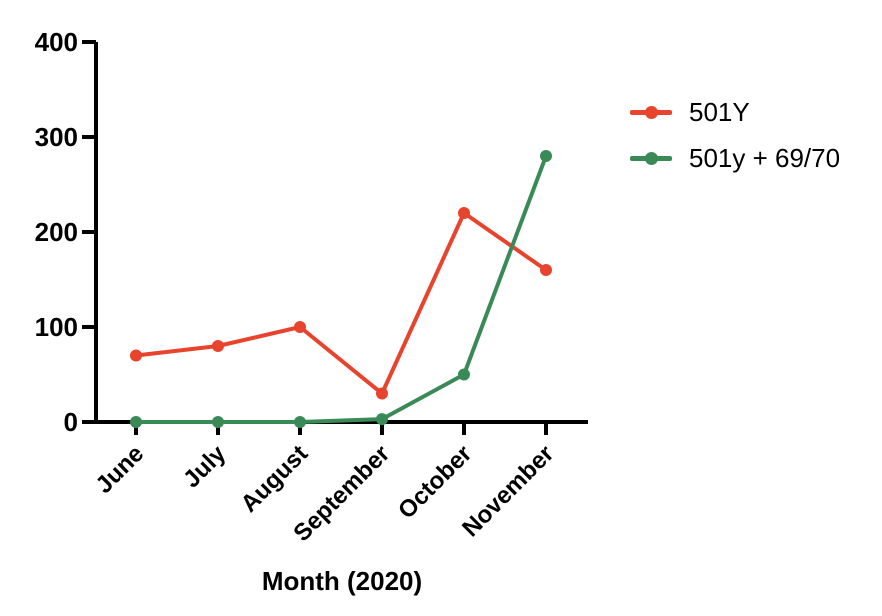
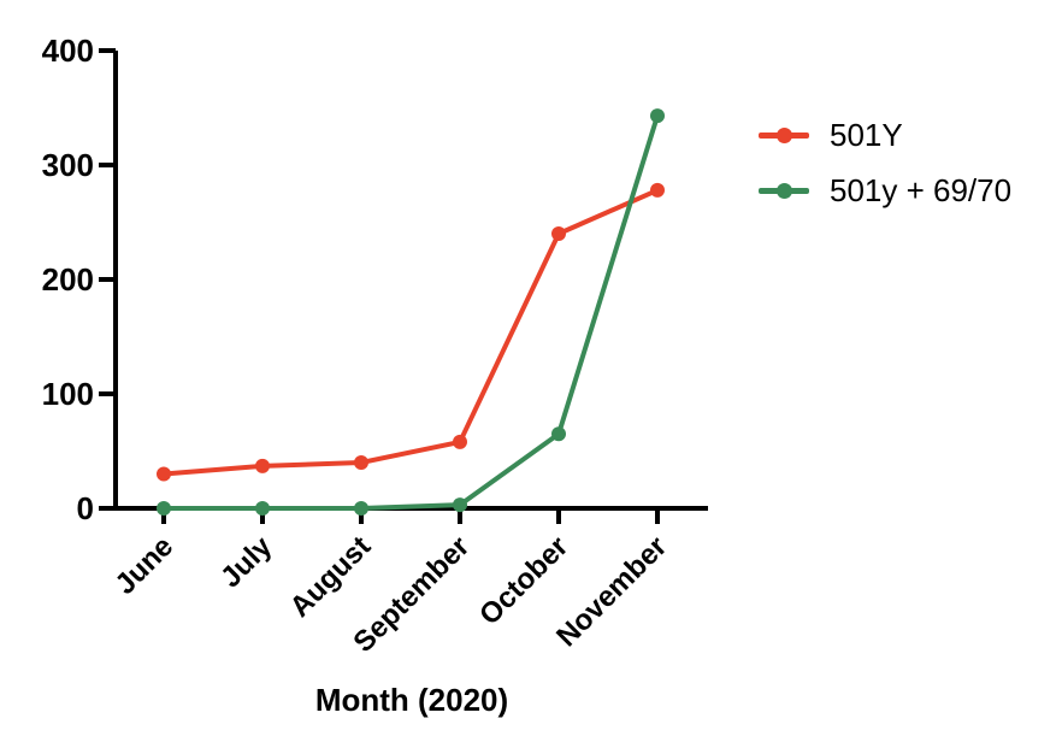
501Y/June: 70 -> 30
501Y/July: 80 -> 40
501Y/August: 100 -> 40
501Y/September: 30 -> 60
501Y/October: 220 -> 240
501y + 69/70/October: 50 -> 60
501Y/November: 160 -> 280
501y + 69/70/November: 280 -> 340
